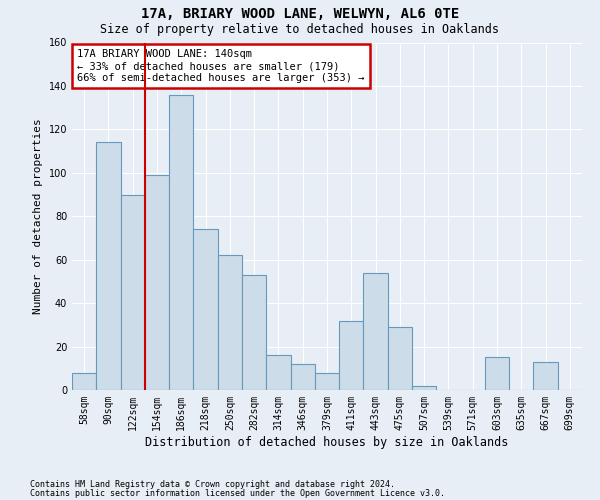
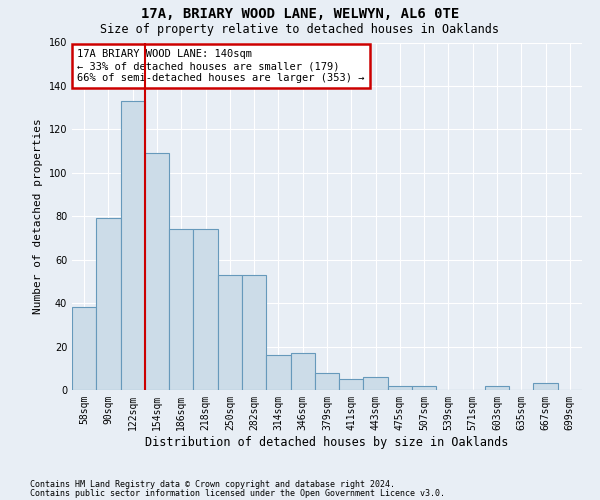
58sqm: 8 -> 38
90sqm: 114 -> 79
122sqm: 90 -> 133
154sqm: 99 -> 109
186sqm: 136 -> 74
250sqm: 62 -> 53
346sqm: 12 -> 17
411sqm: 32 -> 5
443sqm: 54 -> 6
475sqm: 29 -> 2
603sqm: 15 -> 2
667sqm: 13 -> 3
